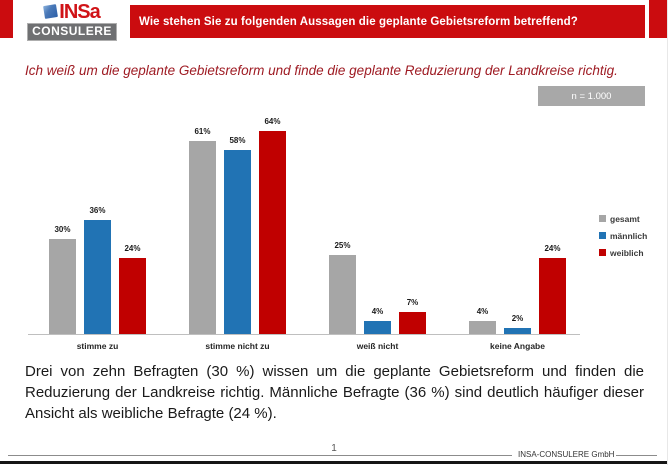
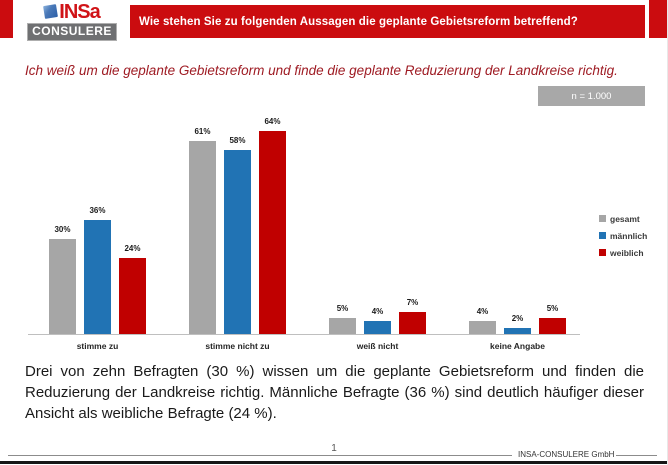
gesamt/weiß nicht: 25% -> 5%
weiblich/keine Angabe: 24% -> 5%
